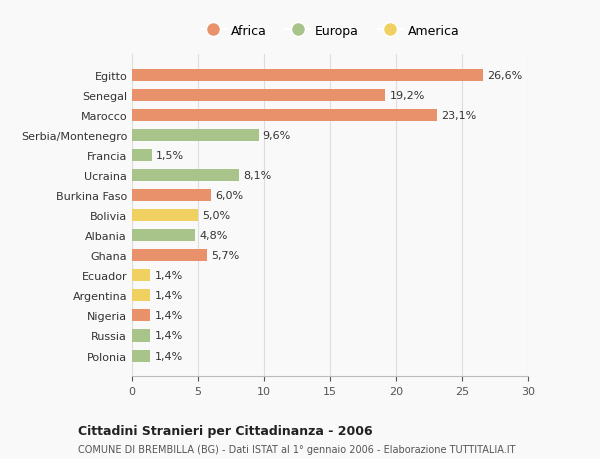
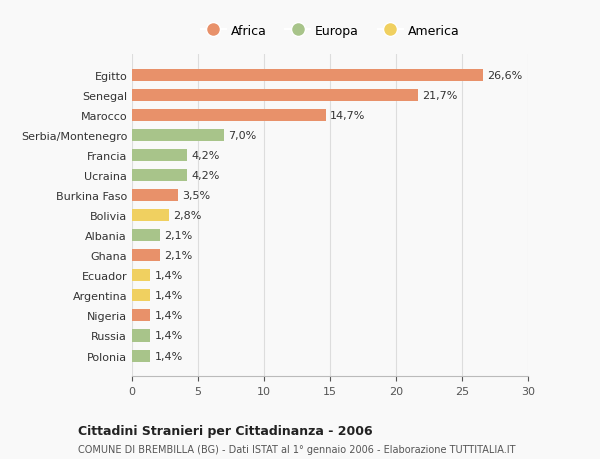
Senegal: 19,2% -> 21,7%
Marocco: 23,1% -> 14,7%
Serbia/Montenegro: 9,6% -> 7,0%
Francia: 1,5% -> 4,2%
Ucraina: 8,1% -> 4,2%
Burkina Faso: 6,0% -> 3,5%
Bolivia: 5,0% -> 2,8%
Albania: 4,8% -> 2,1%
Ghana: 5,7% -> 2,1%
